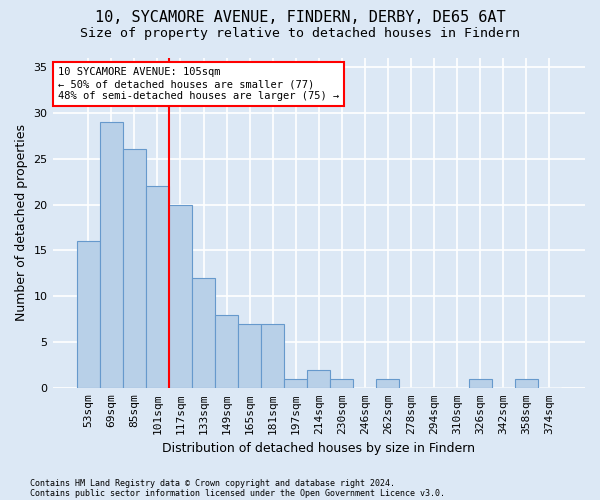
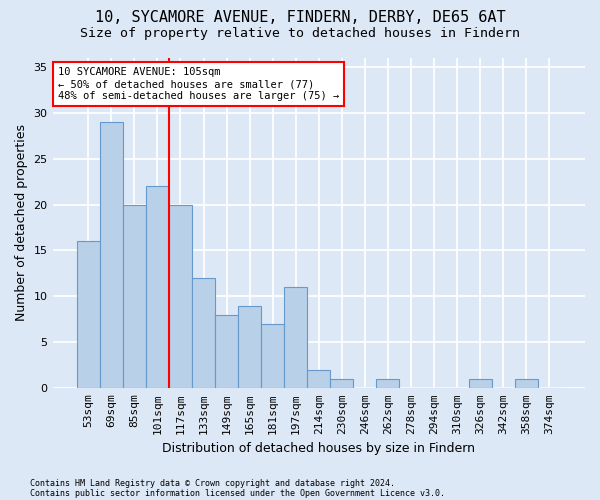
85sqm: 26 -> 20
165sqm: 7 -> 9
197sqm: 1 -> 11
